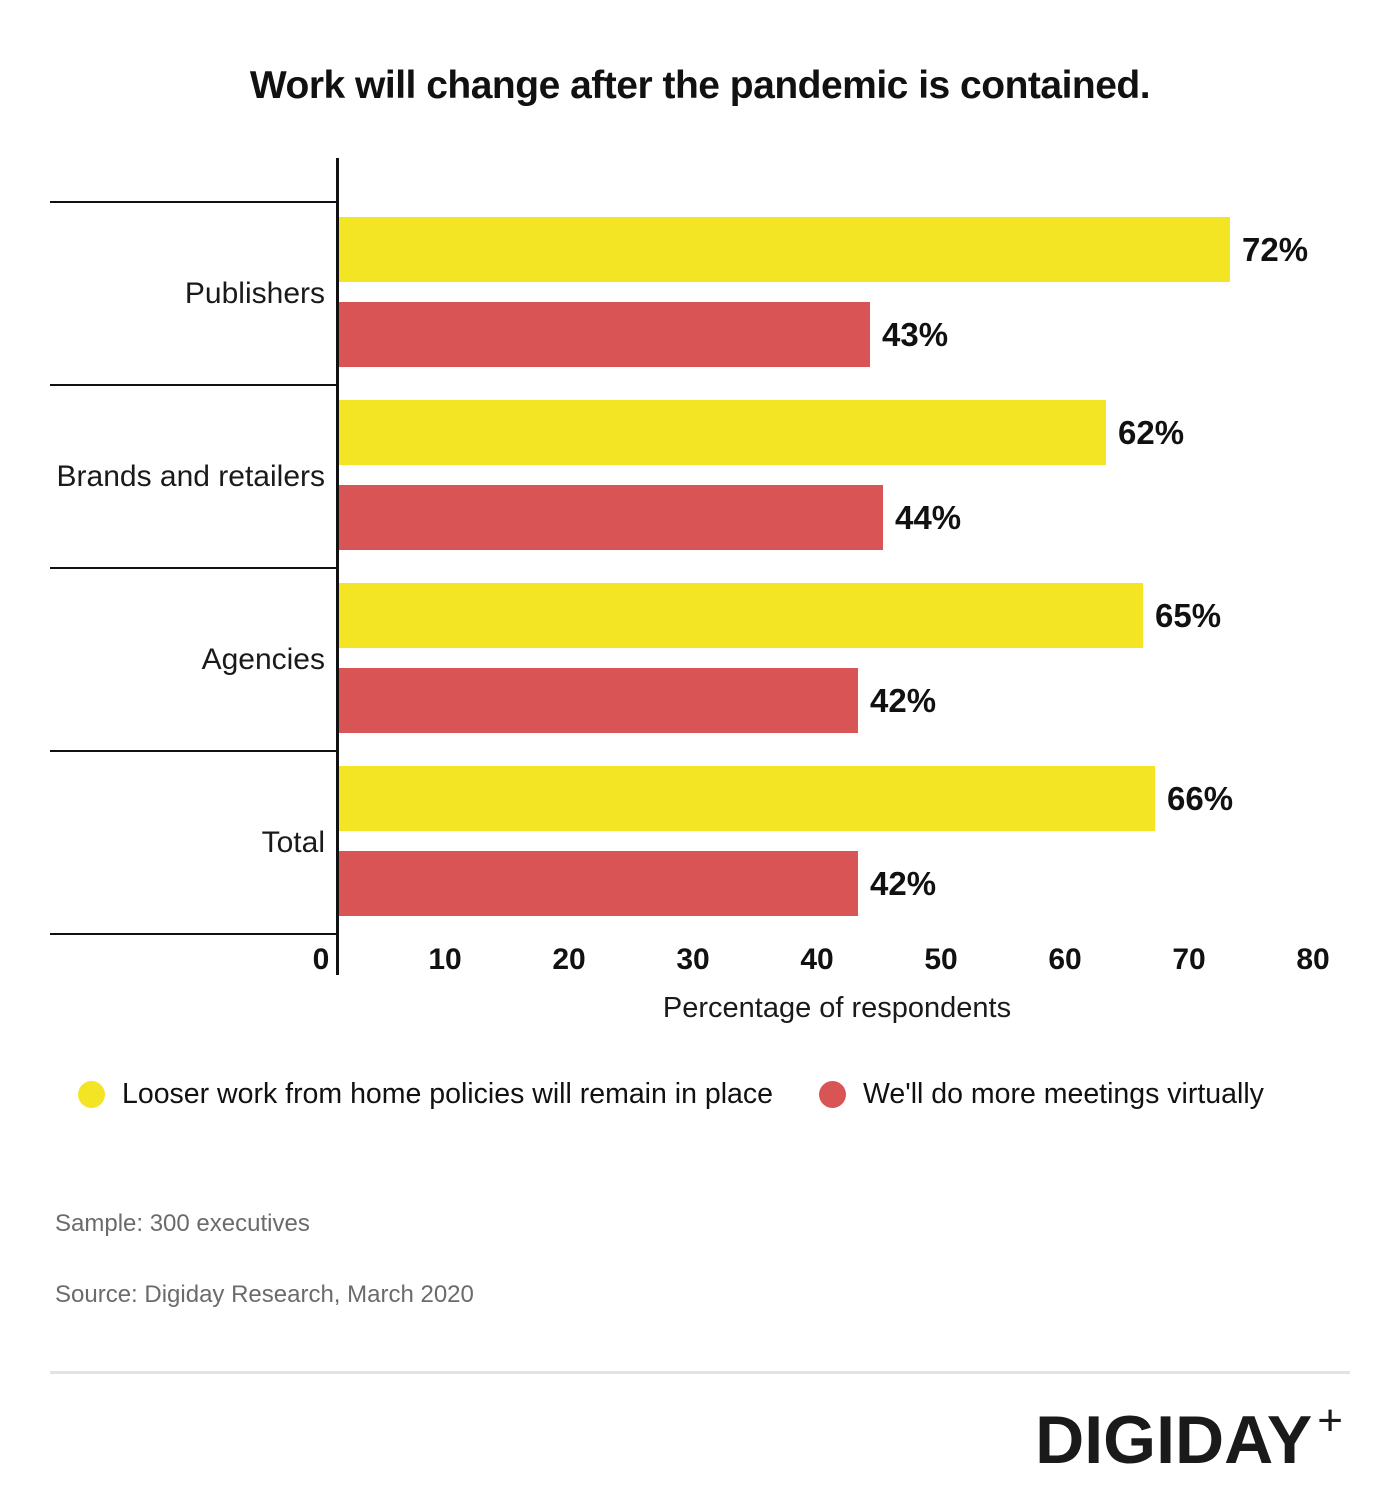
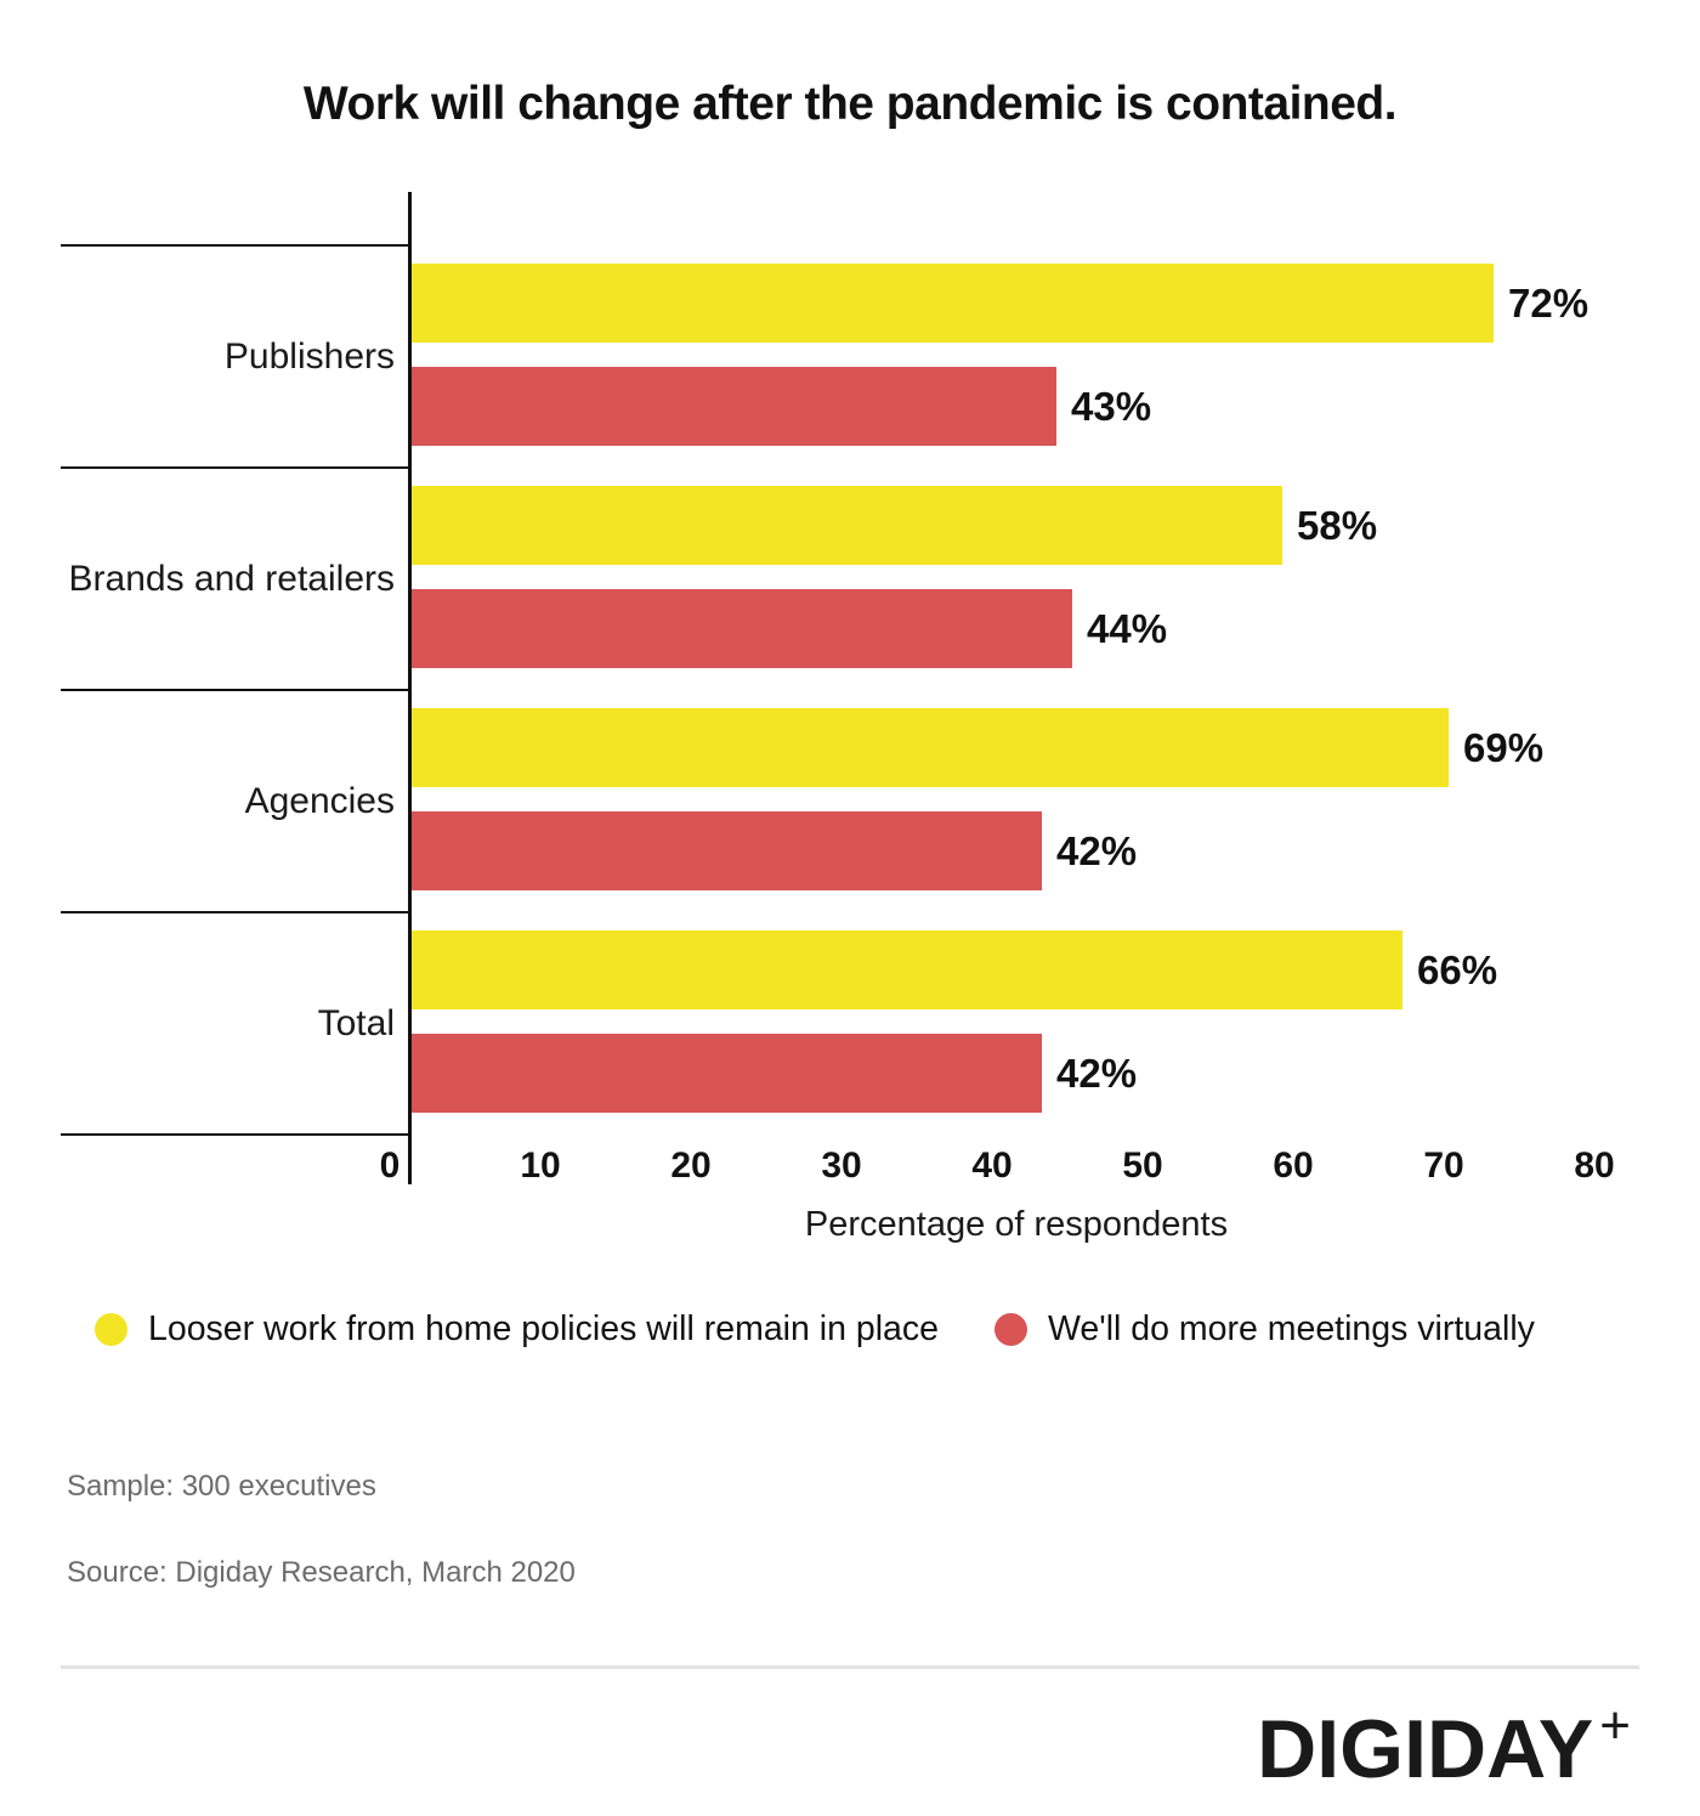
Looser work from home policies will remain in place/Brands and retailers: 62% -> 58%
Looser work from home policies will remain in place/Agencies: 65% -> 69%
